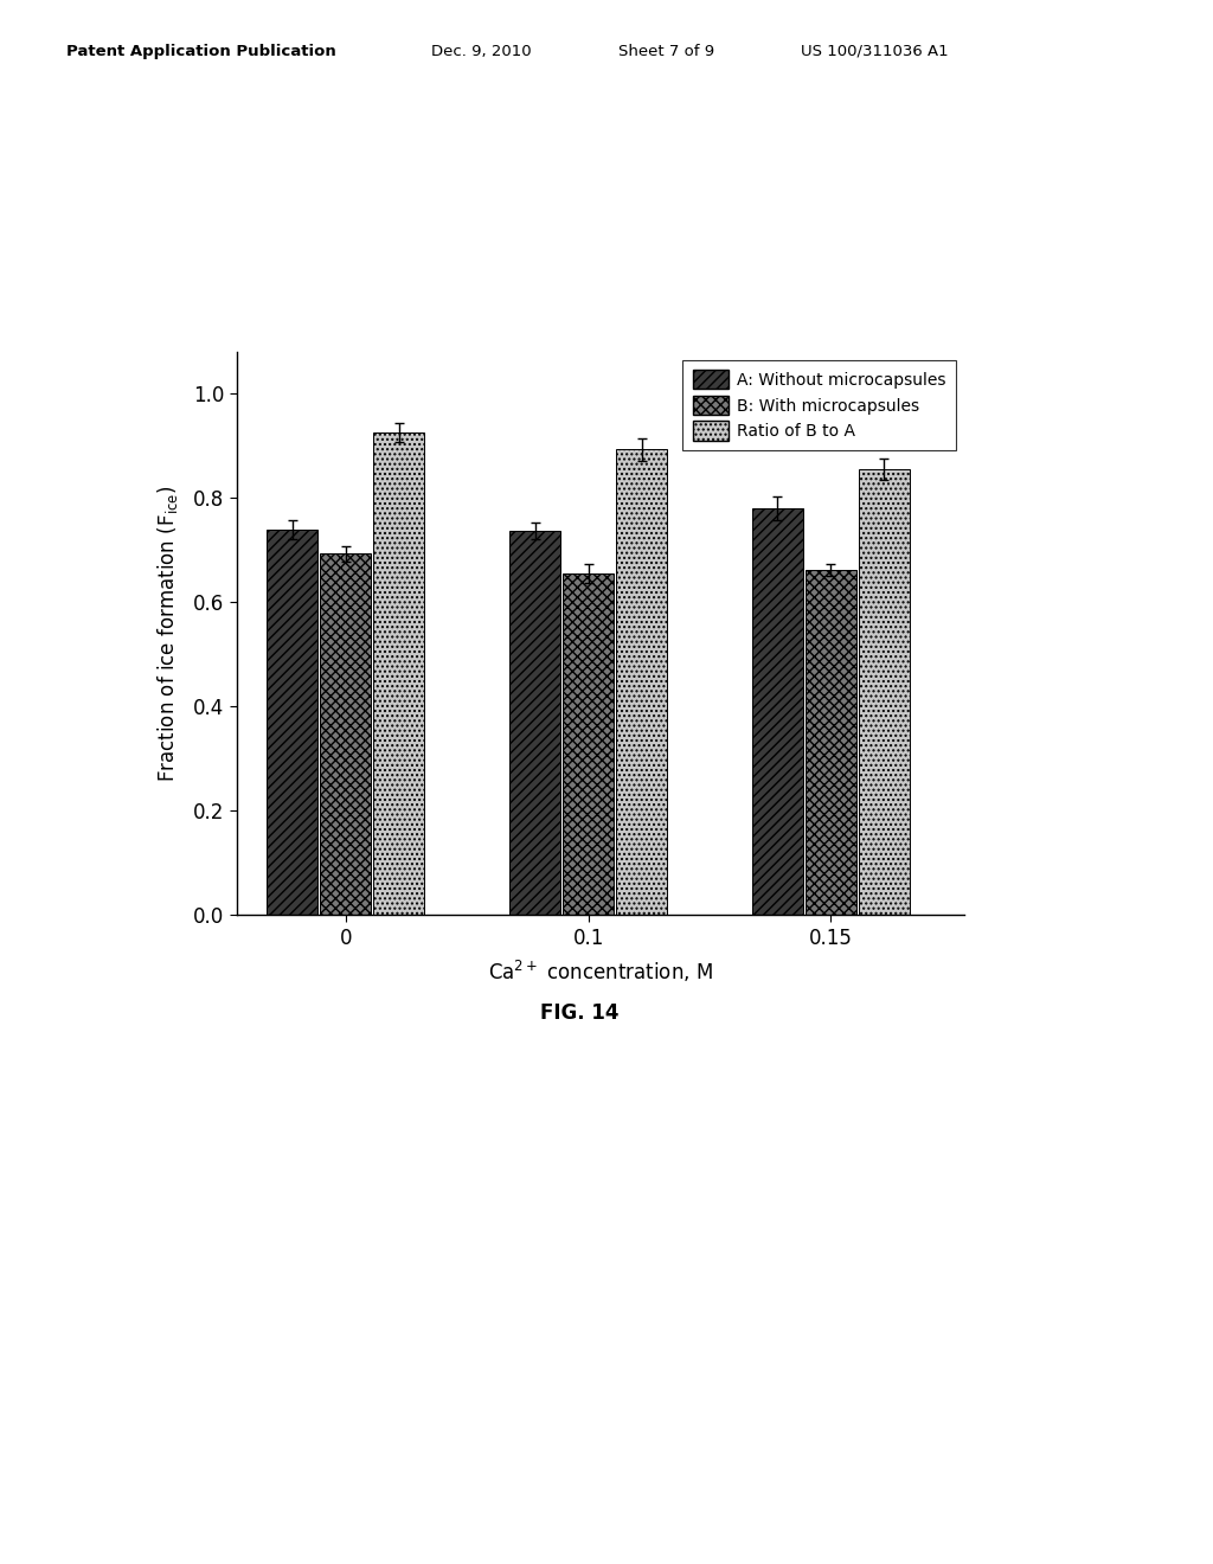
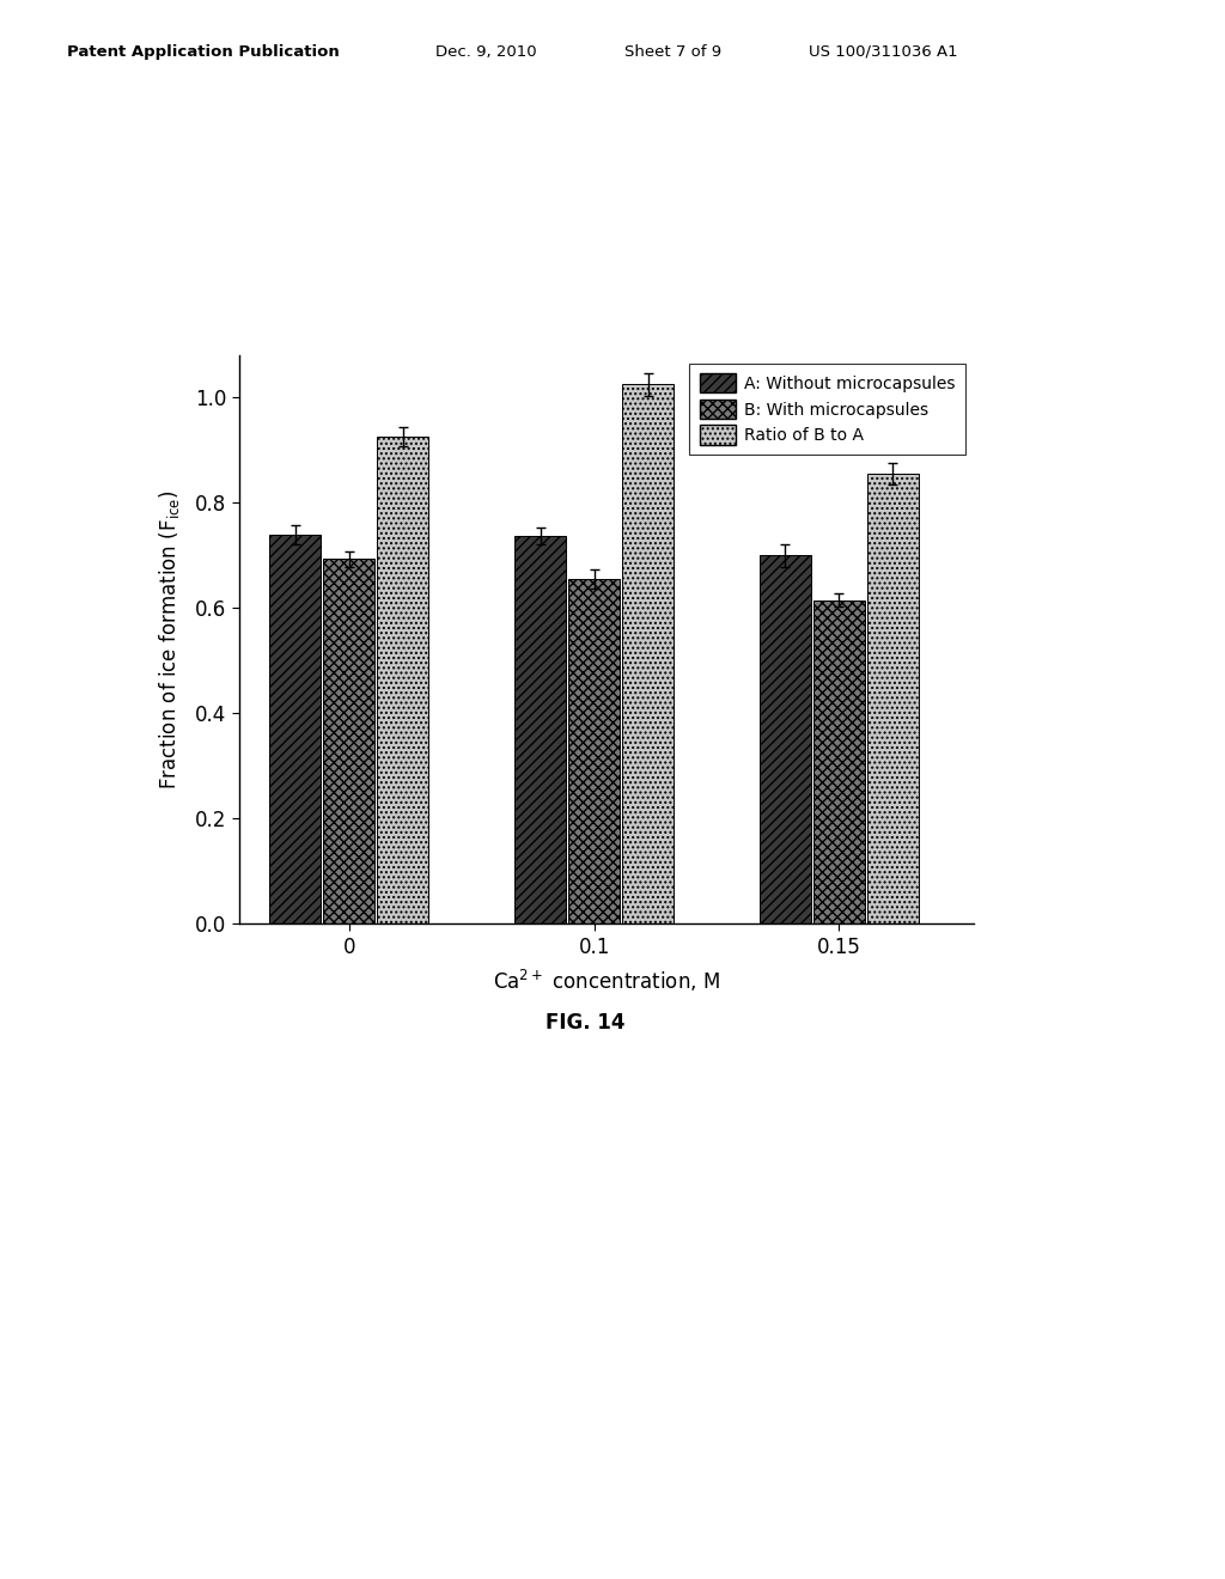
Ratio of B to A/0.1: 0.893 -> 1.025
A: Without microcapsules/0.15: 0.780 -> 0.700
B: With microcapsules/0.15: 0.662 -> 0.615
